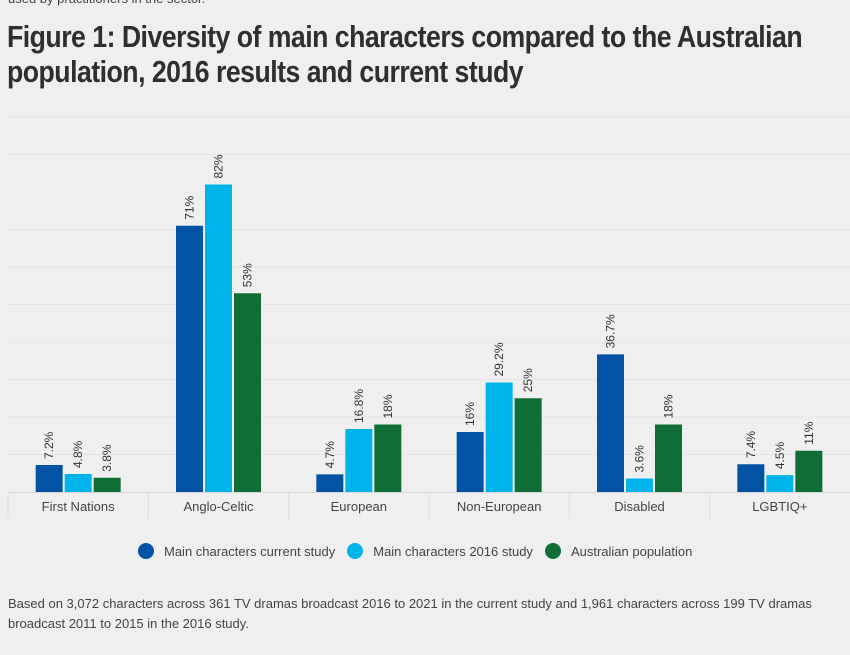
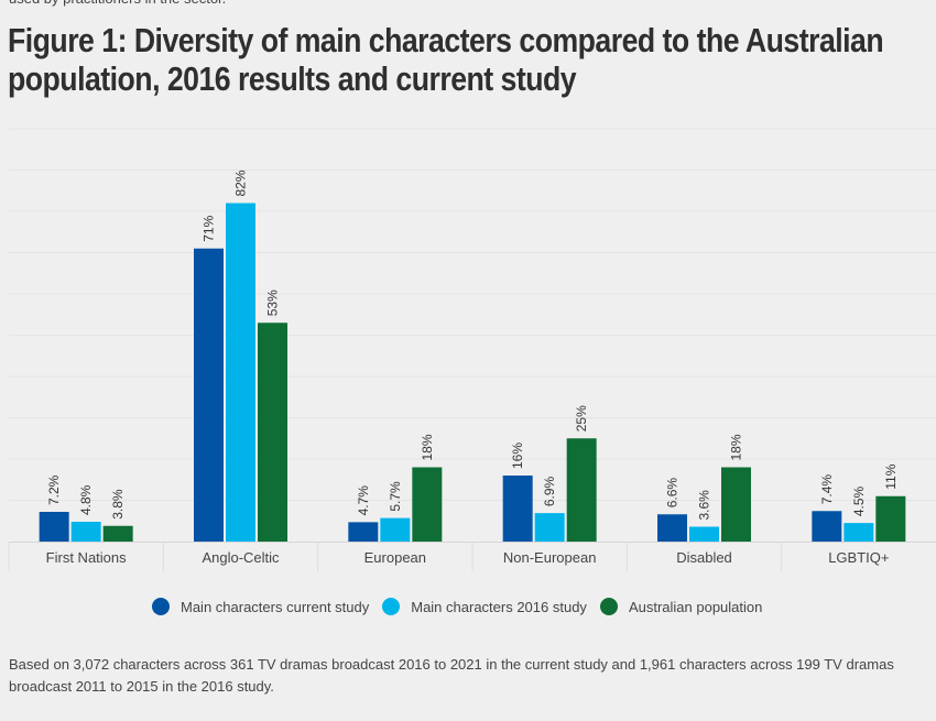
Main characters 2016 study/European: 16.8% -> 5.7%
Main characters 2016 study/Non-European: 29.2% -> 6.9%
Main characters current study/Disabled: 36.7% -> 6.6%
